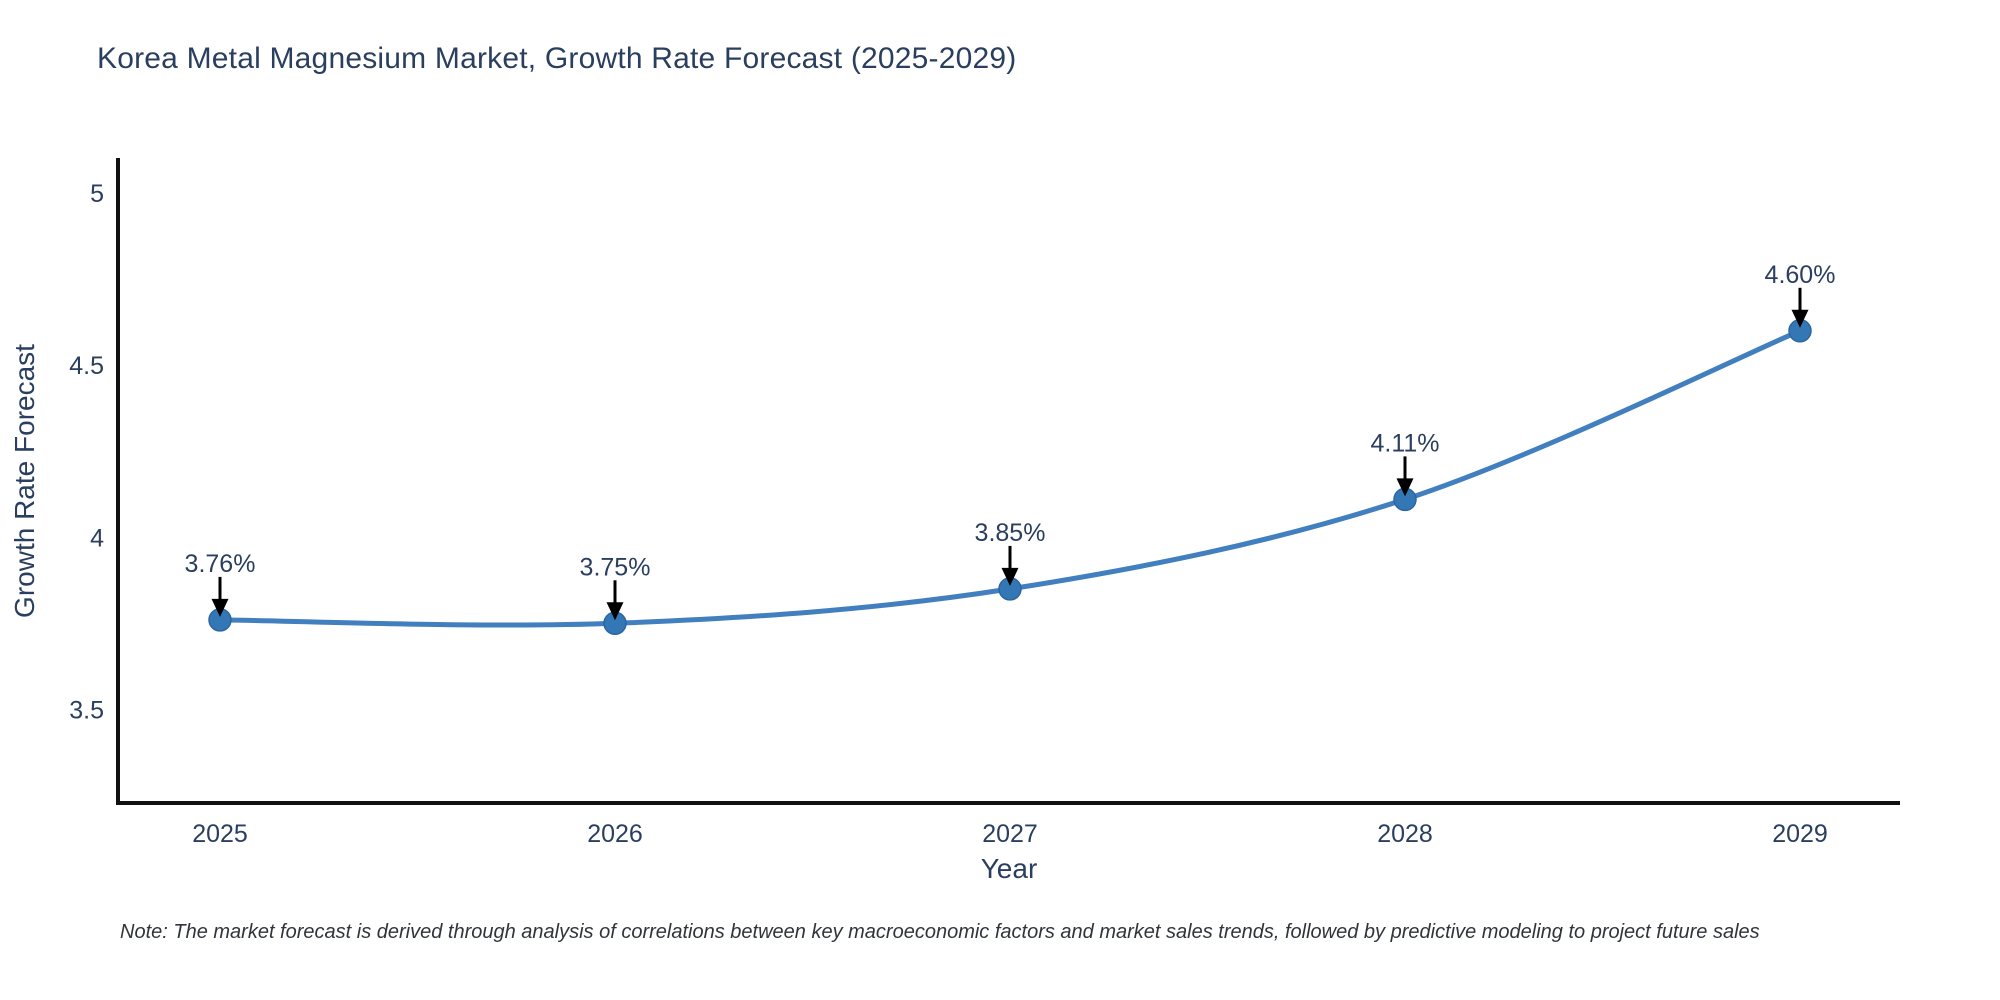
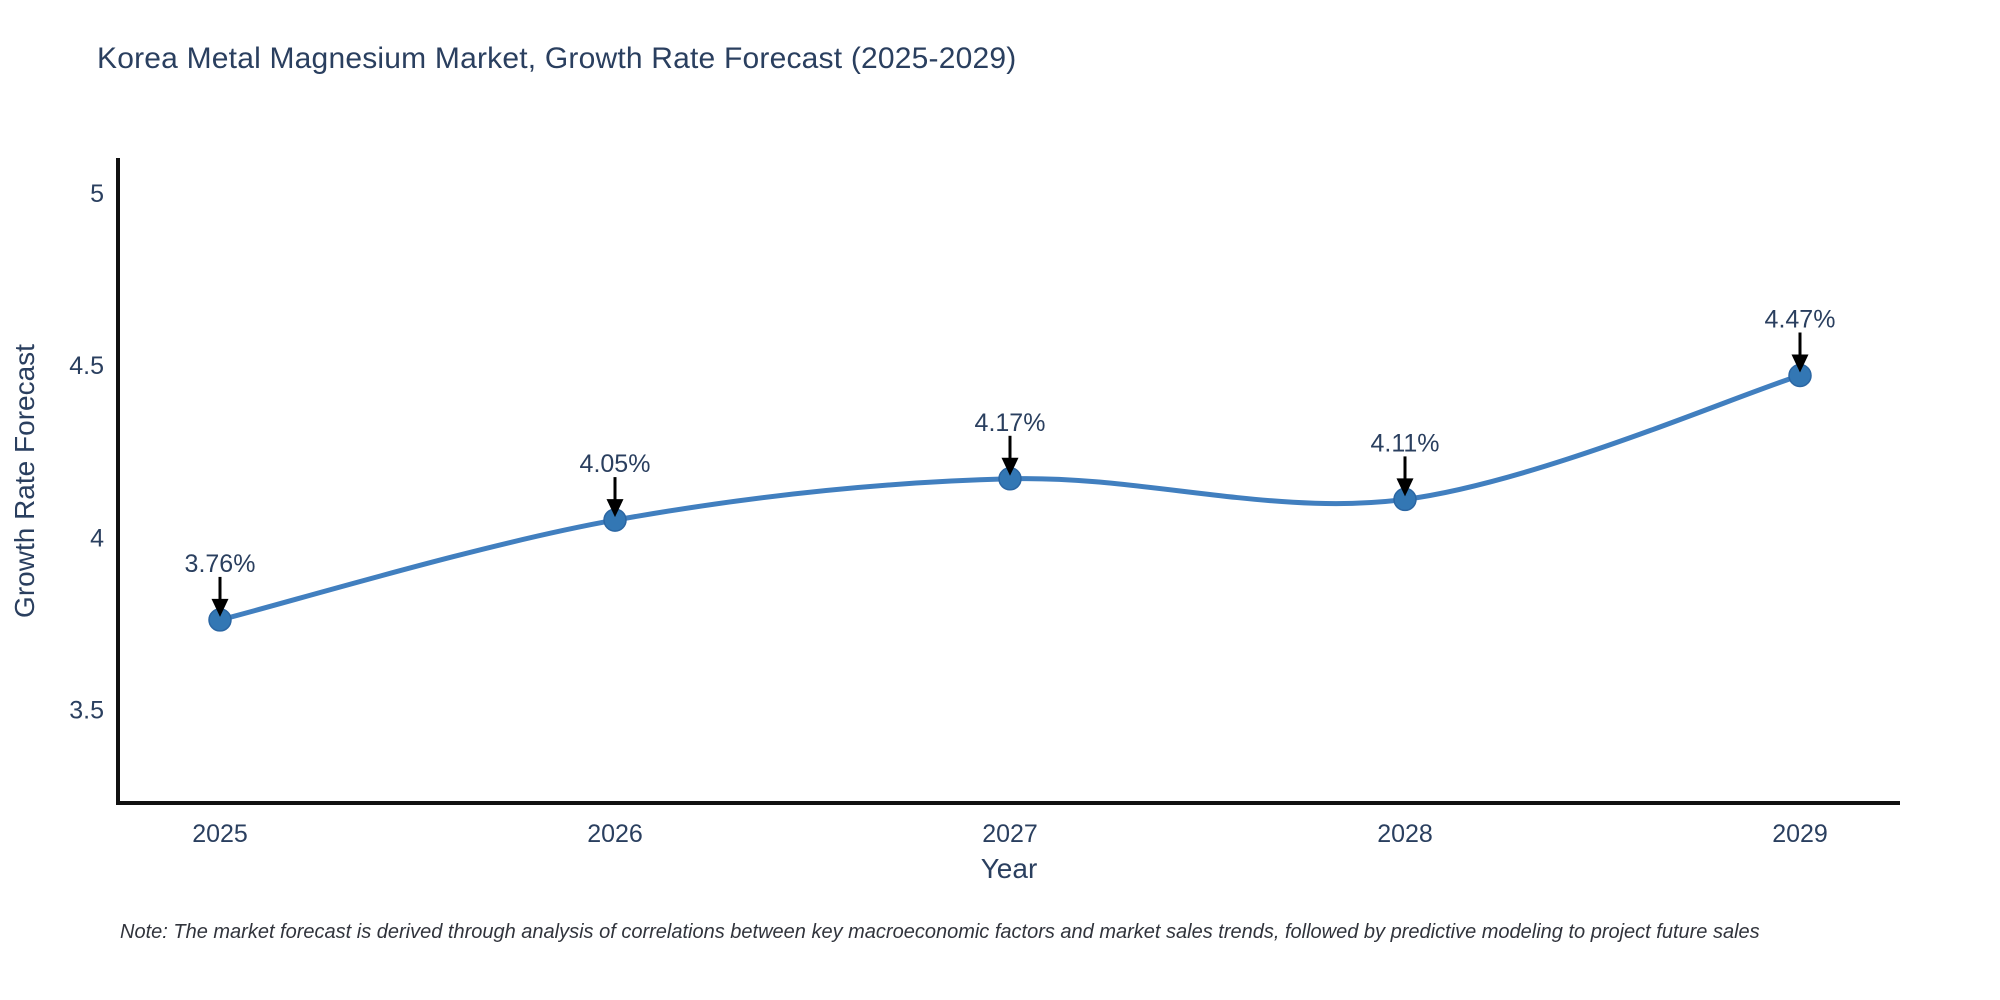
2026: 3.75% -> 4.05%
2027: 3.85% -> 4.17%
2029: 4.60% -> 4.47%
